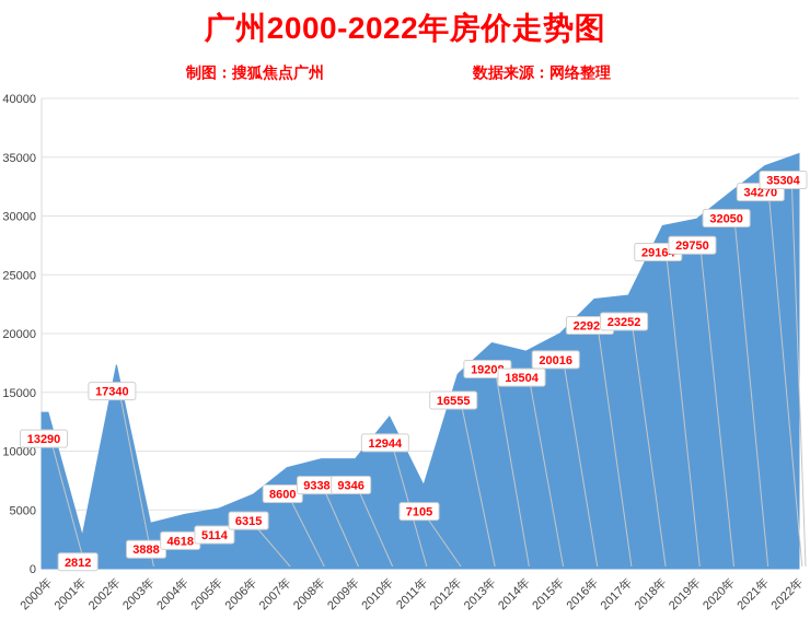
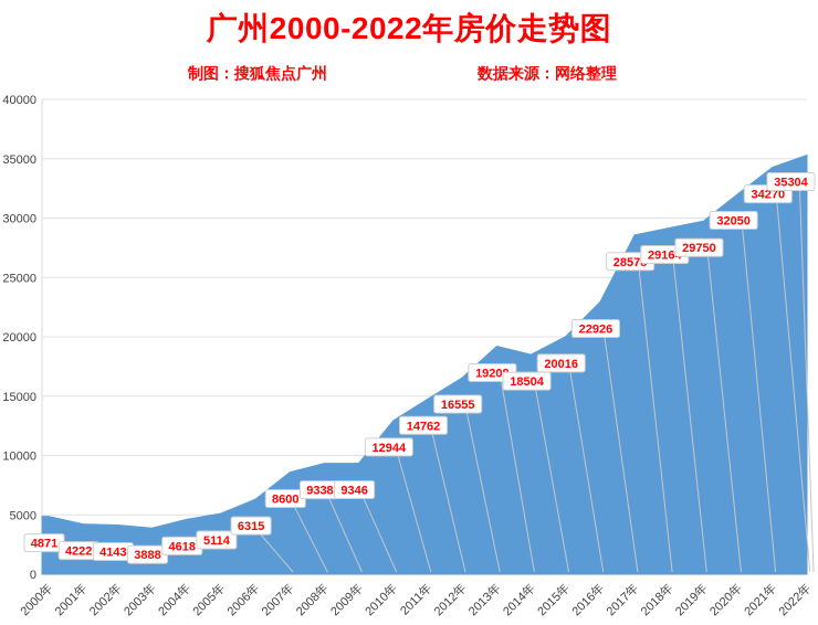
2000年: 13290 -> 4871
2001年: 2812 -> 4222
2002年: 17340 -> 4143
2011年: 7105 -> 14762
2017年: 23252 -> 28578
